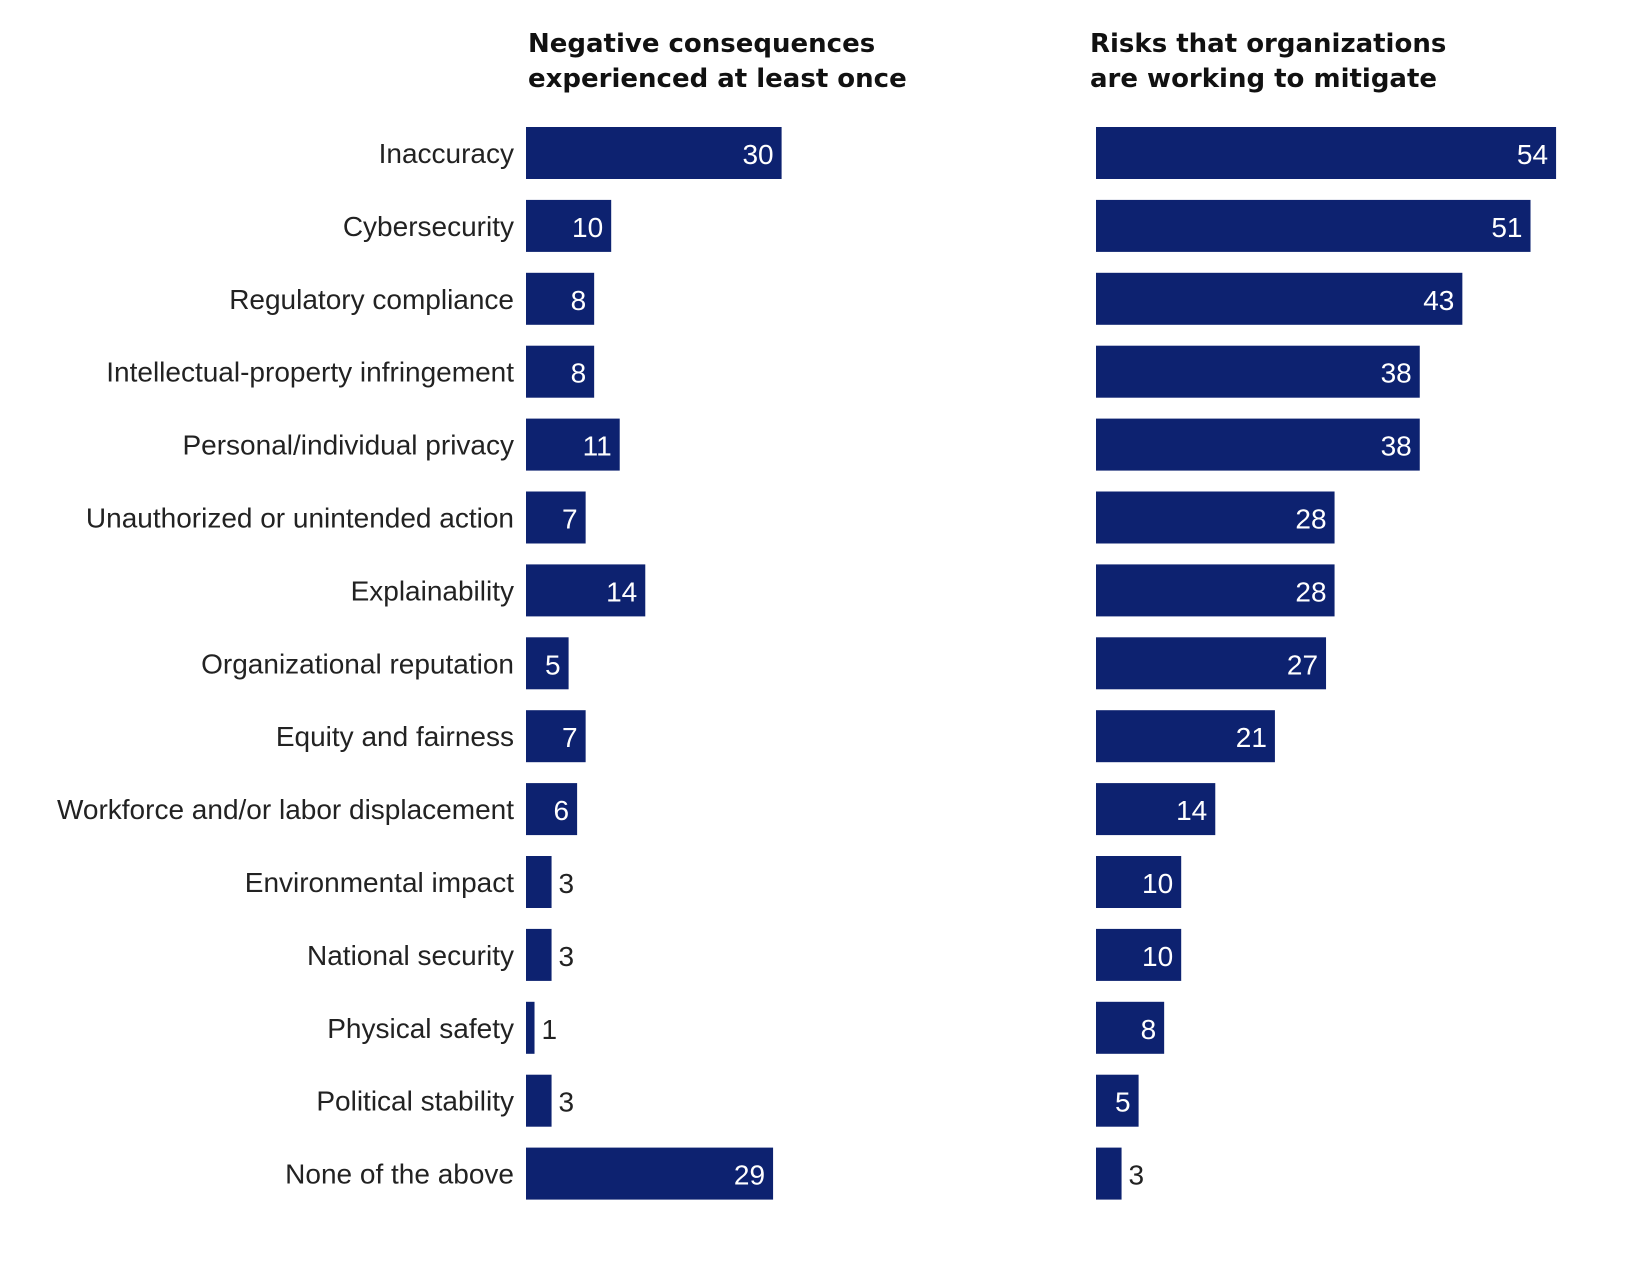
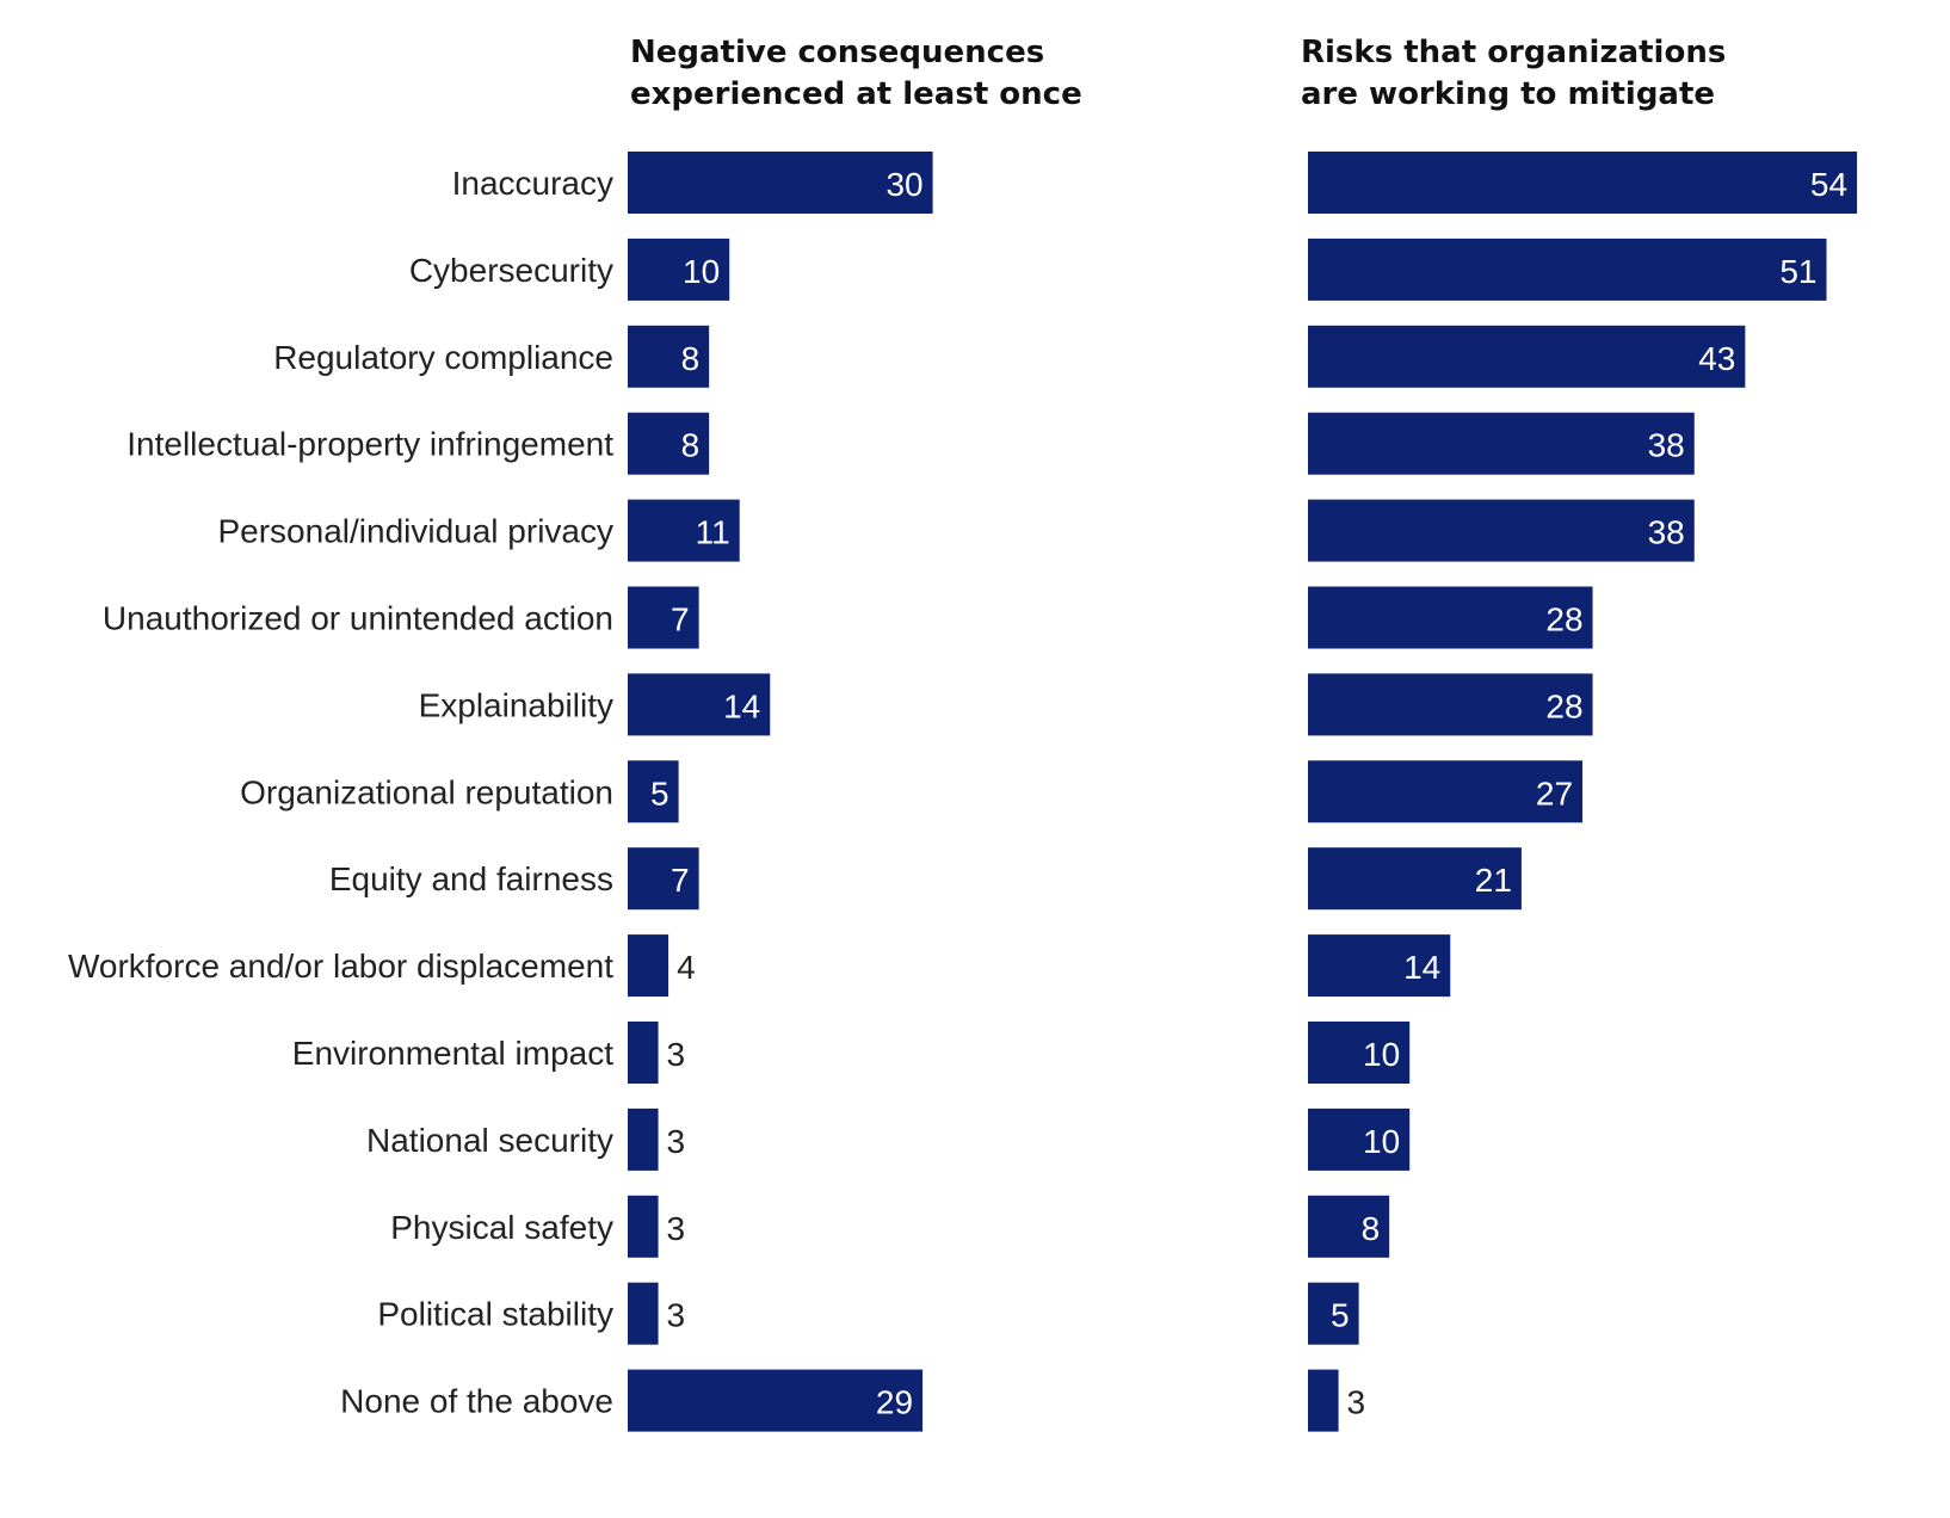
Negative consequences experienced at least once/Workforce and/or labor displacement: 6 -> 4
Negative consequences experienced at least once/Physical safety: 1 -> 3
